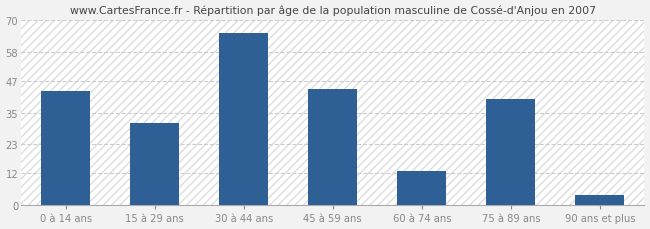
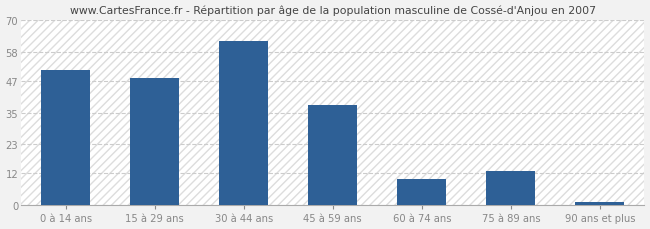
0 à 14 ans: 43 -> 51
15 à 29 ans: 31 -> 48
30 à 44 ans: 65 -> 62
45 à 59 ans: 44 -> 38
60 à 74 ans: 13 -> 10
75 à 89 ans: 40 -> 13
90 ans et plus: 4 -> 1
